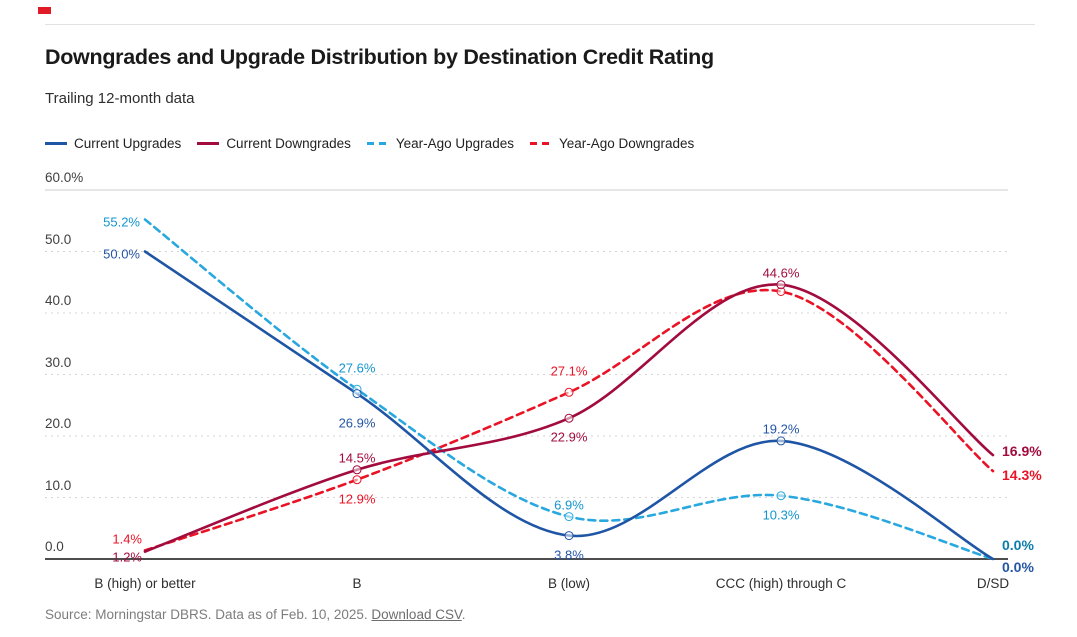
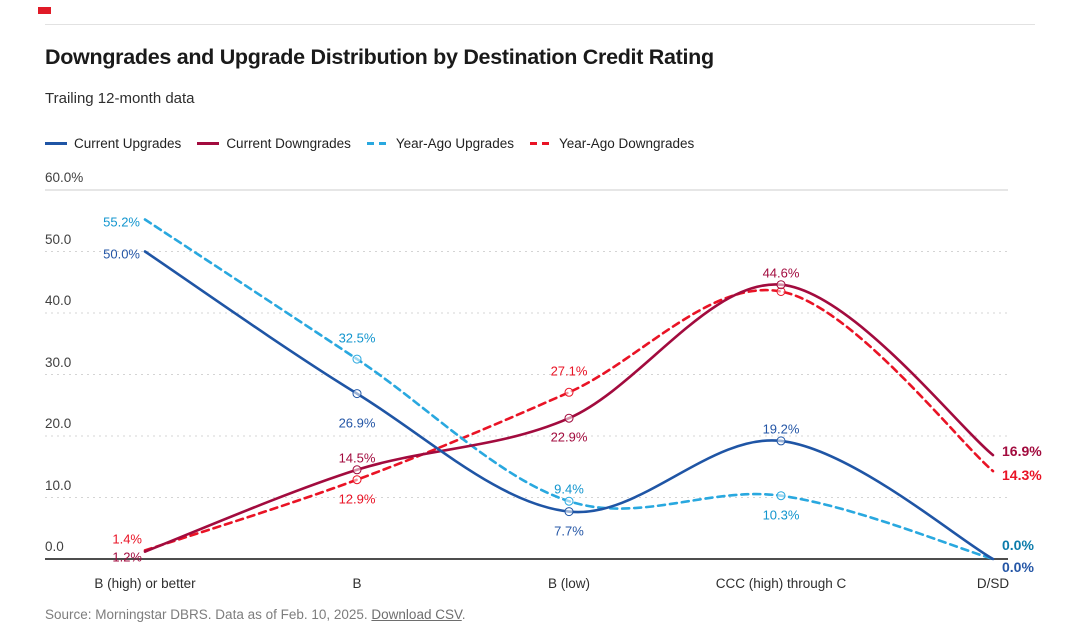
Year-Ago Upgrades/B: 27.6% -> 32.5%
Year-Ago Upgrades/B (low): 6.9% -> 9.4%
Current Upgrades/B (low): 3.8% -> 7.7%
